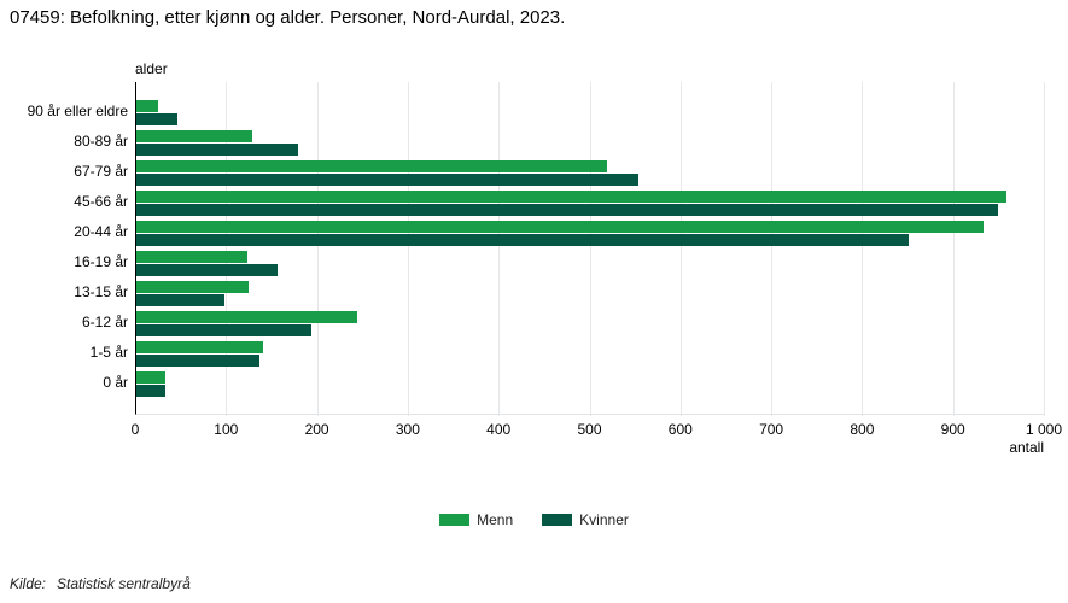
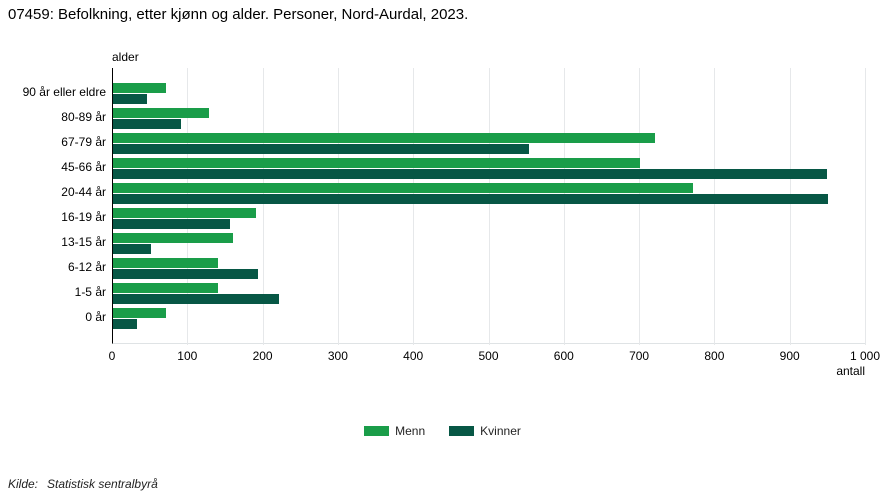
Menn/90 år eller eldre: 20 -> 70
Kvinner/80-89 år: 180 -> 90
Menn/67-79 år: 520 -> 720
Menn/45-66 år: 960 -> 700
Menn/20-44 år: 930 -> 770
Kvinner/20-44 år: 850 -> 950
Menn/16-19 år: 120 -> 190
Menn/13-15 år: 120 -> 160
Kvinner/13-15 år: 100 -> 50
Menn/6-12 år: 240 -> 140
Kvinner/1-5 år: 140 -> 220
Menn/0 år: 30 -> 70
